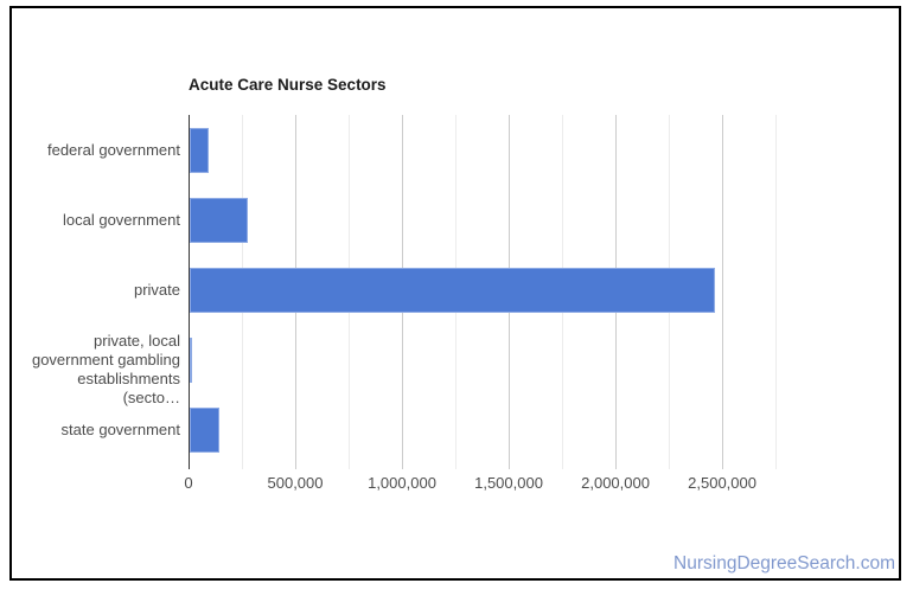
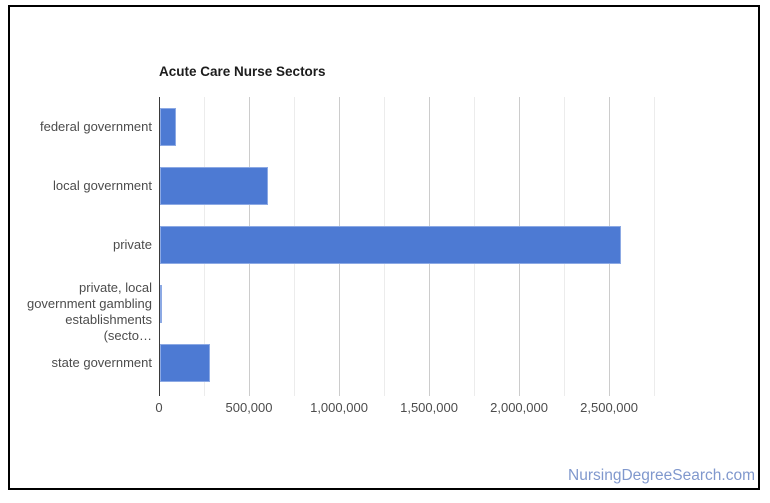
local government: 270000 -> 600000
private: 2460000 -> 2560000
state government: 140000 -> 280000
